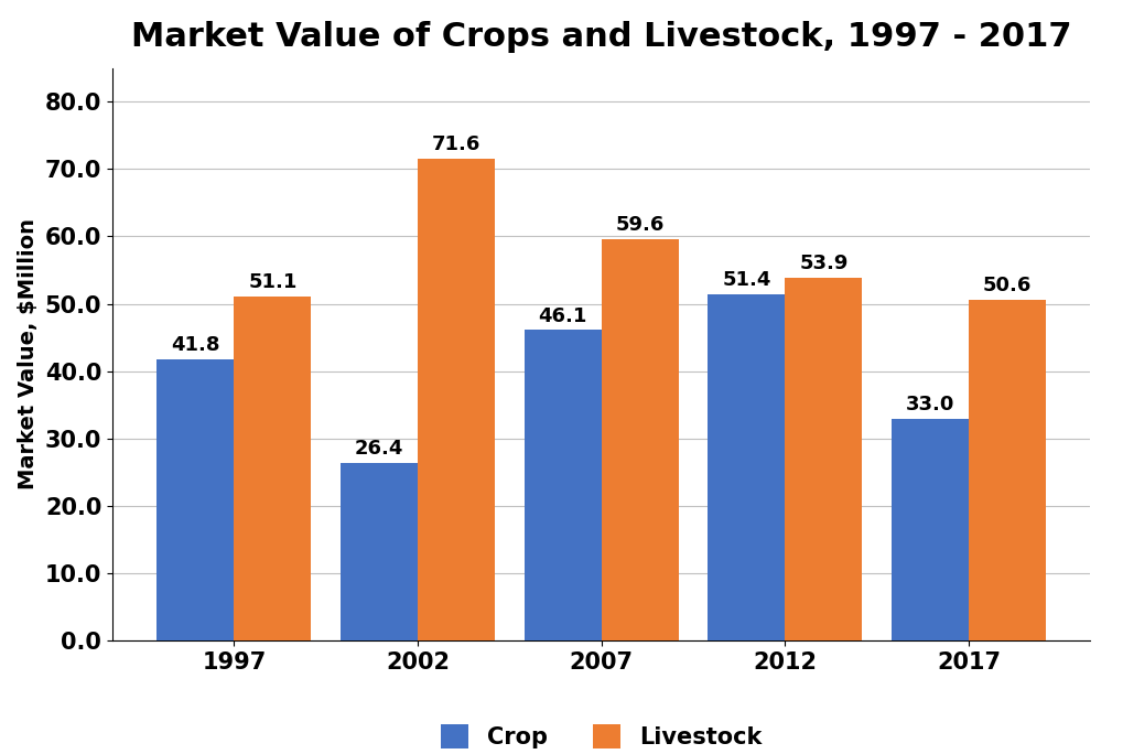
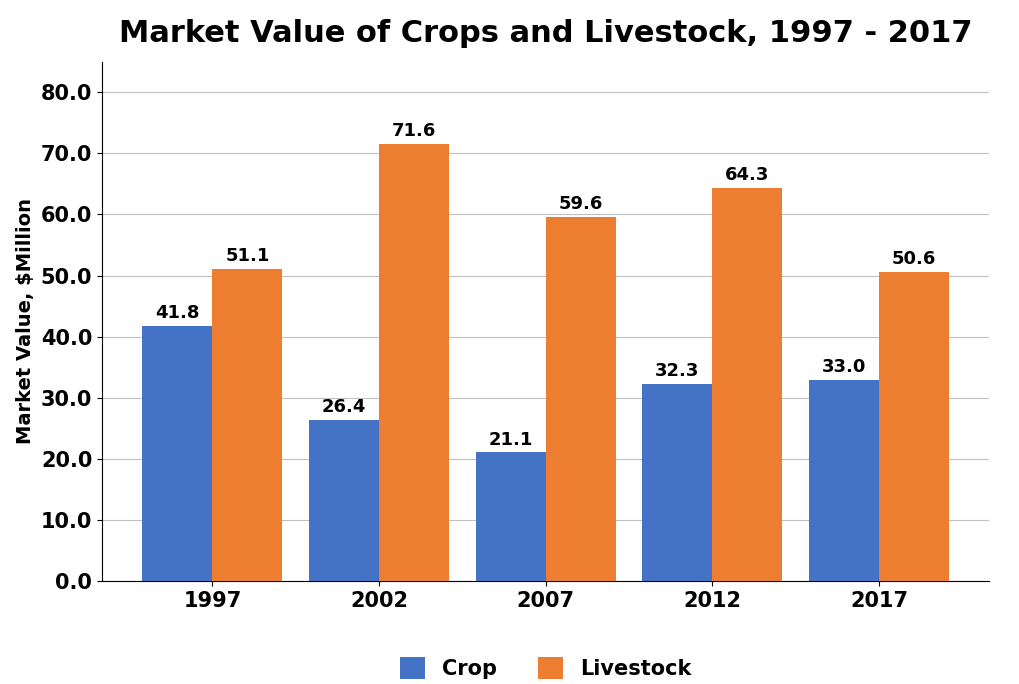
Crop/2007: 46.1 -> 21.1
Crop/2012: 51.4 -> 32.3
Livestock/2012: 53.9 -> 64.3
